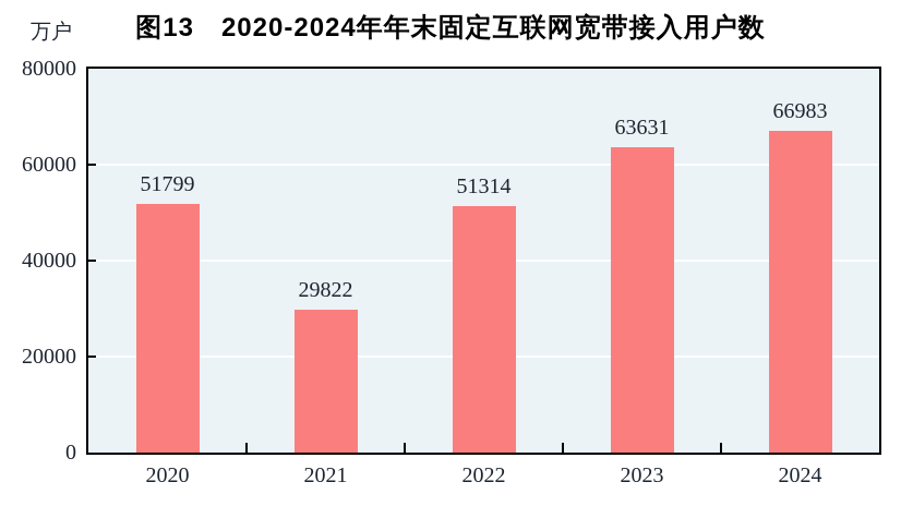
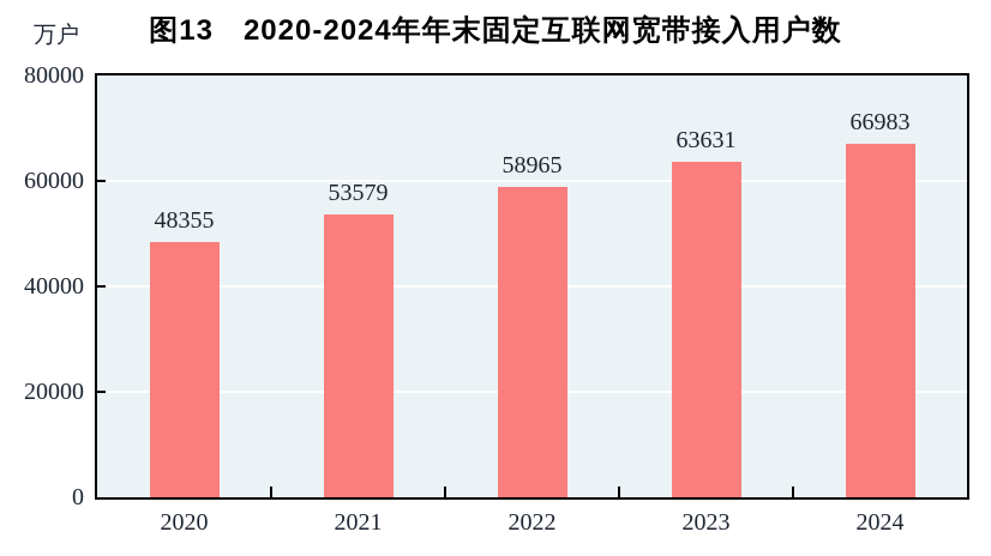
2020: 51799 -> 48355
2021: 29822 -> 53579
2022: 51314 -> 58965
